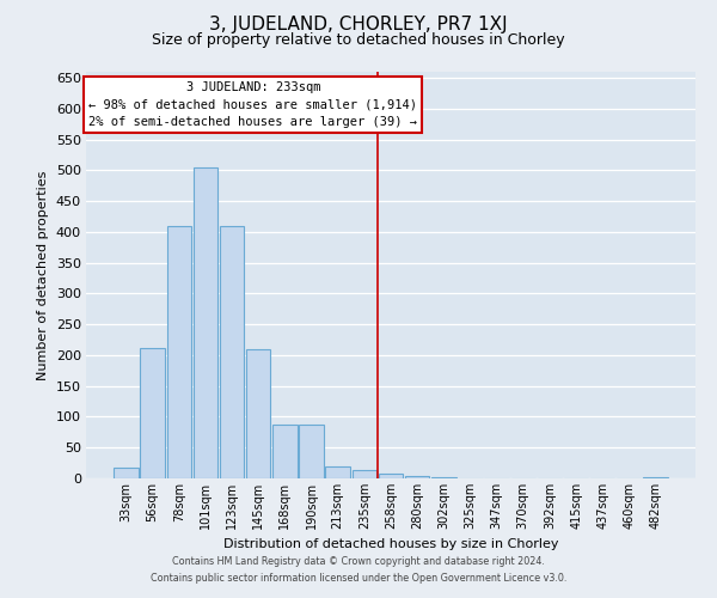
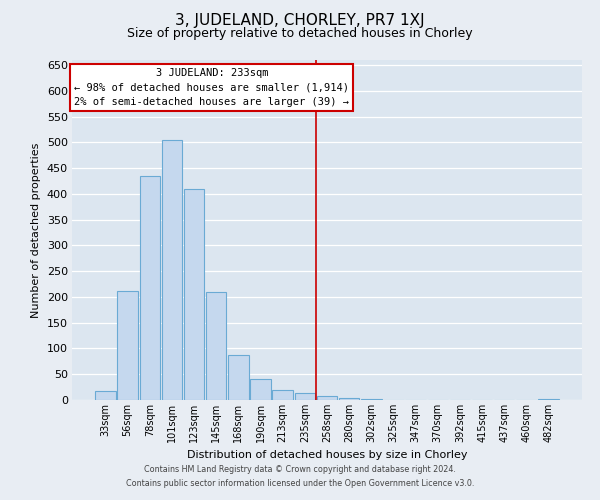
78sqm: 410 -> 435
190sqm: 88 -> 40
